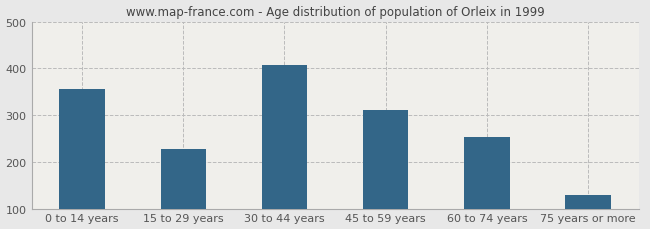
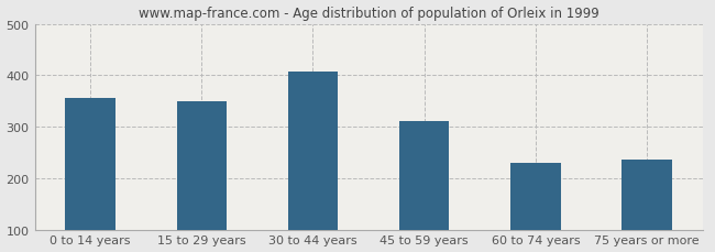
15 to 29 years: 228 -> 350
60 to 74 years: 253 -> 230
75 years or more: 130 -> 235
